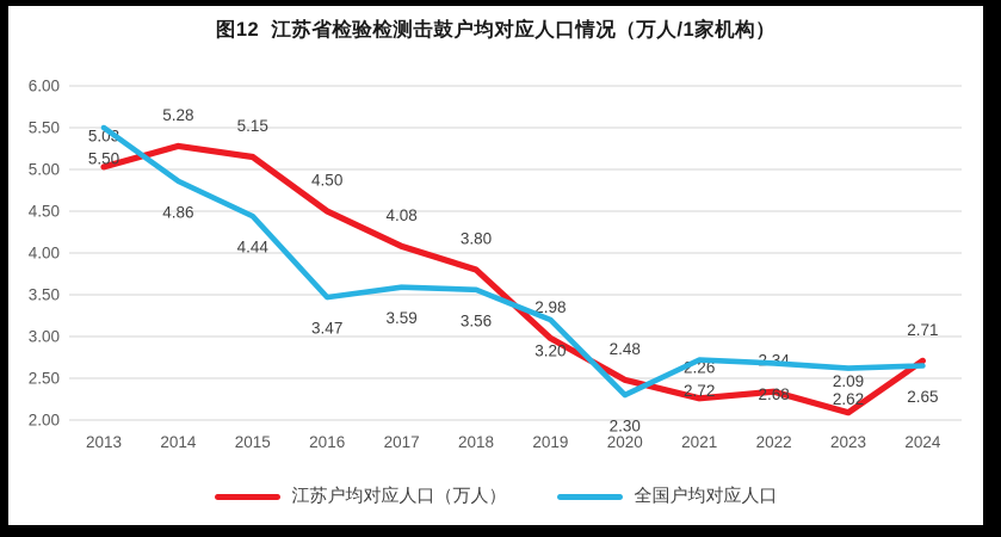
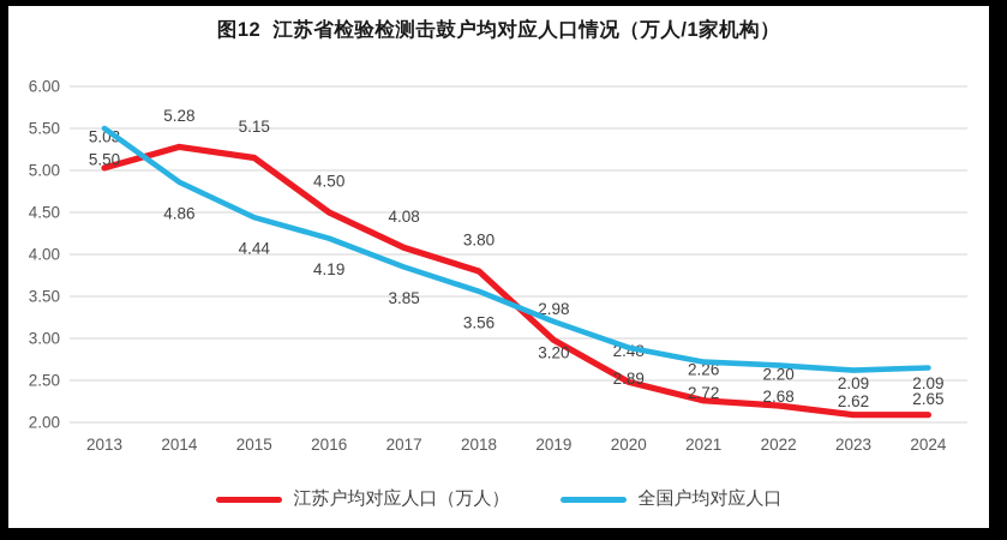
全国户均对应人口/2016: 3.47 -> 4.19
全国户均对应人口/2017: 3.59 -> 3.85
全国户均对应人口/2020: 2.30 -> 2.89
江苏户均对应人口（万人）/2022: 2.34 -> 2.20
江苏户均对应人口（万人）/2024: 2.71 -> 2.09
